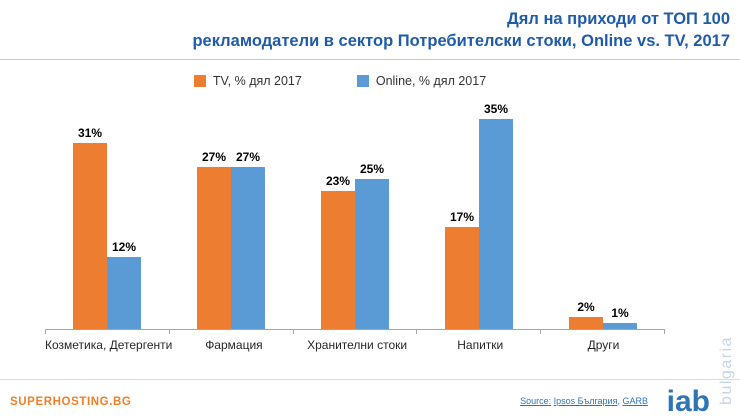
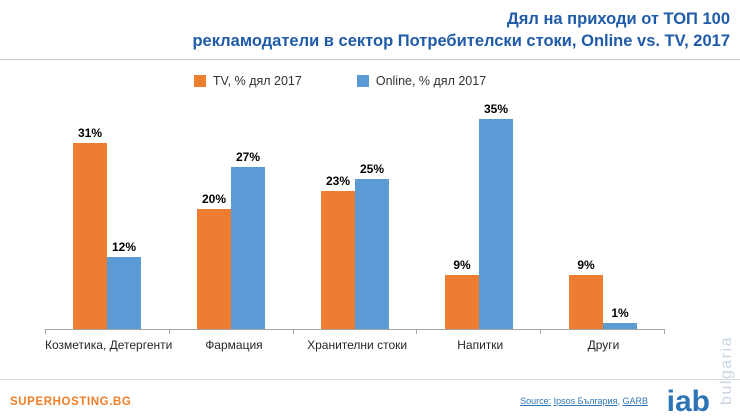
TV, % дял 2017/Фармация: 27% -> 20%
TV, % дял 2017/Напитки: 17% -> 9%
TV, % дял 2017/Други: 2% -> 9%
